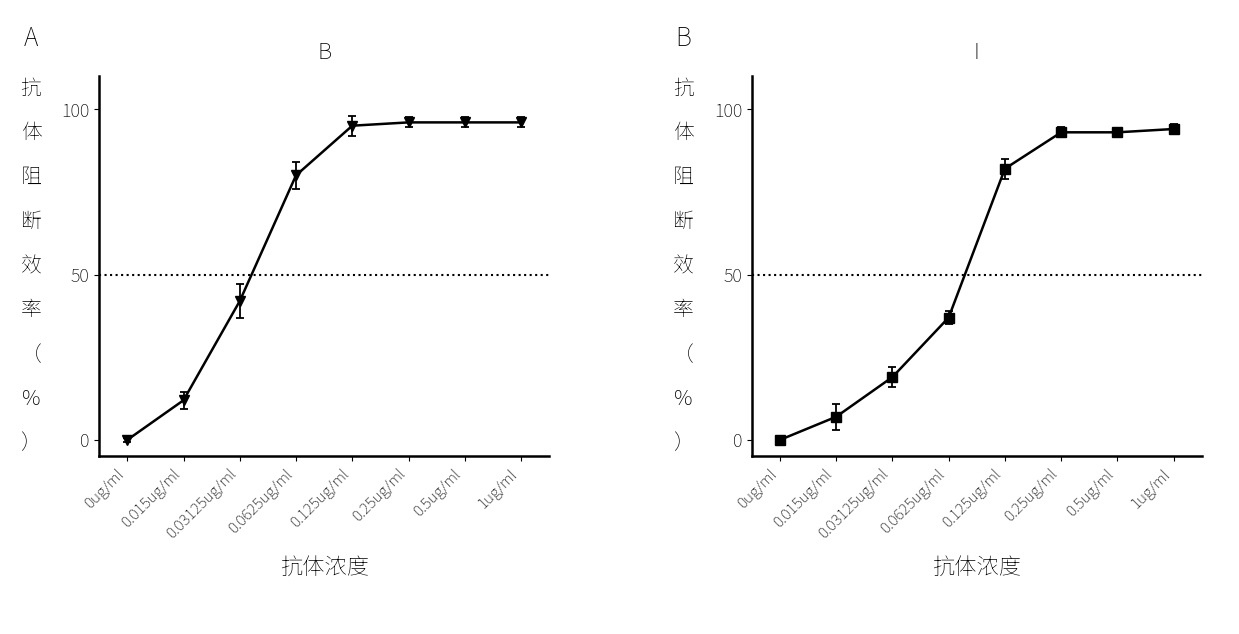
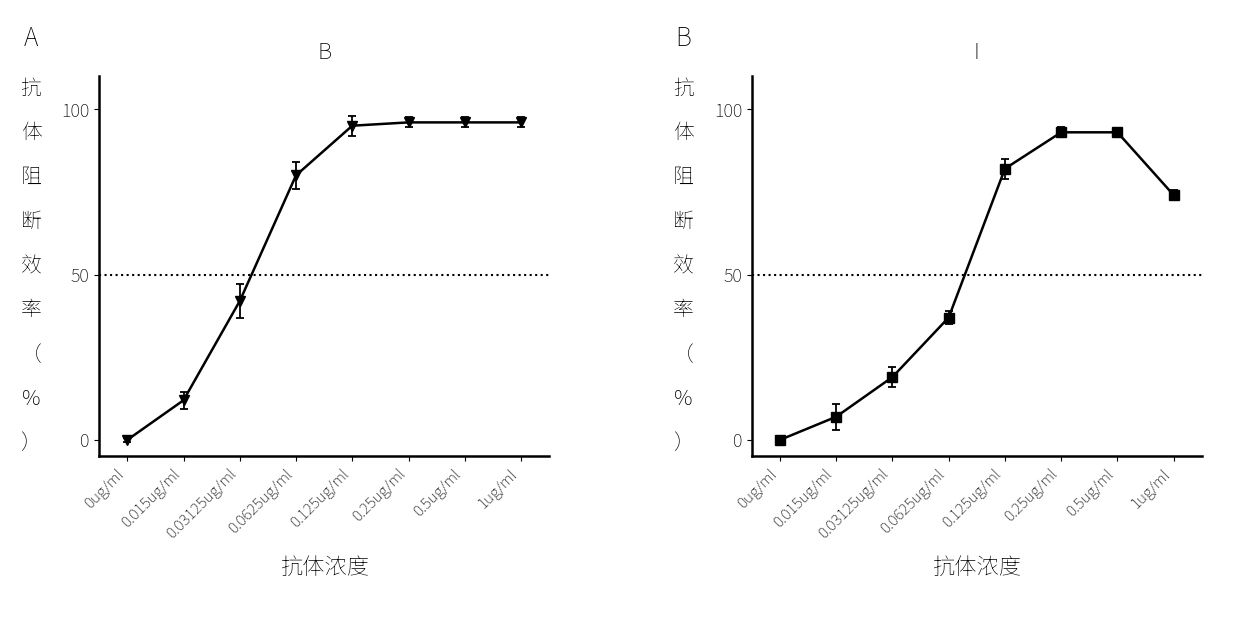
I/1ug/ml: 94 -> 74
